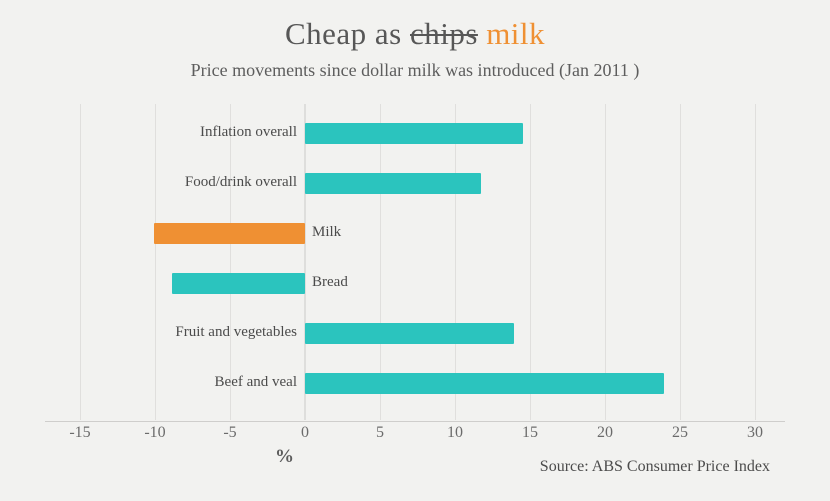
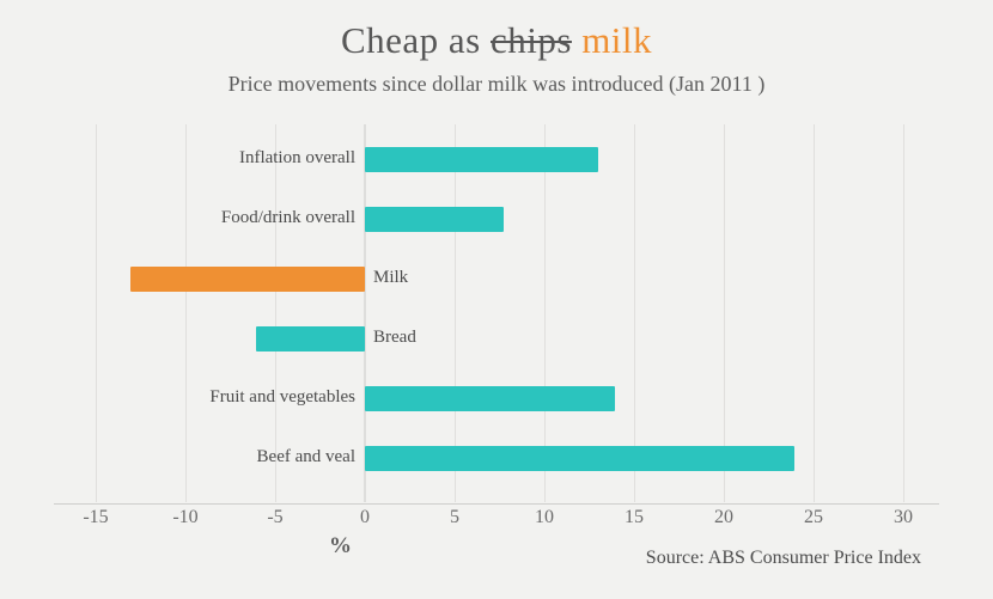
Inflation overall: 14.5 -> 13.0
Food/drink overall: 11.7 -> 7.7
Milk: -10.1 -> -13.1
Bread: -8.9 -> -6.1
